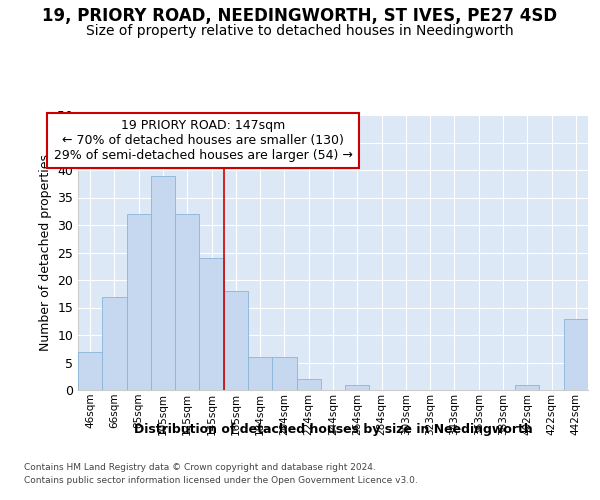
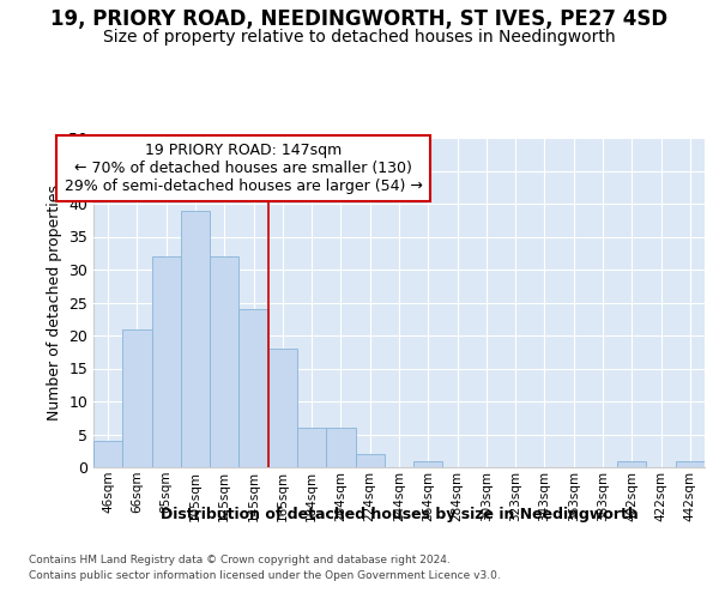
46sqm: 7 -> 4
66sqm: 17 -> 21
442sqm: 13 -> 1
